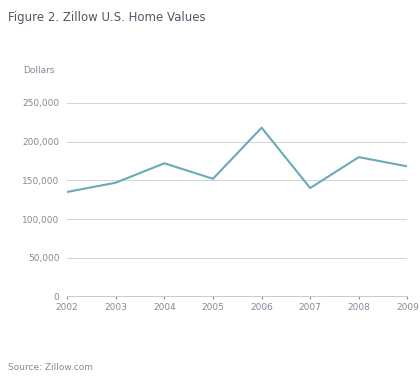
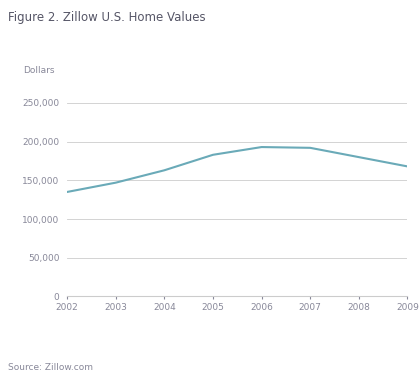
2004: 172,000 -> 163,000
2005: 152,000 -> 183,000
2006: 218,000 -> 193,000
2007: 140,000 -> 192,000
